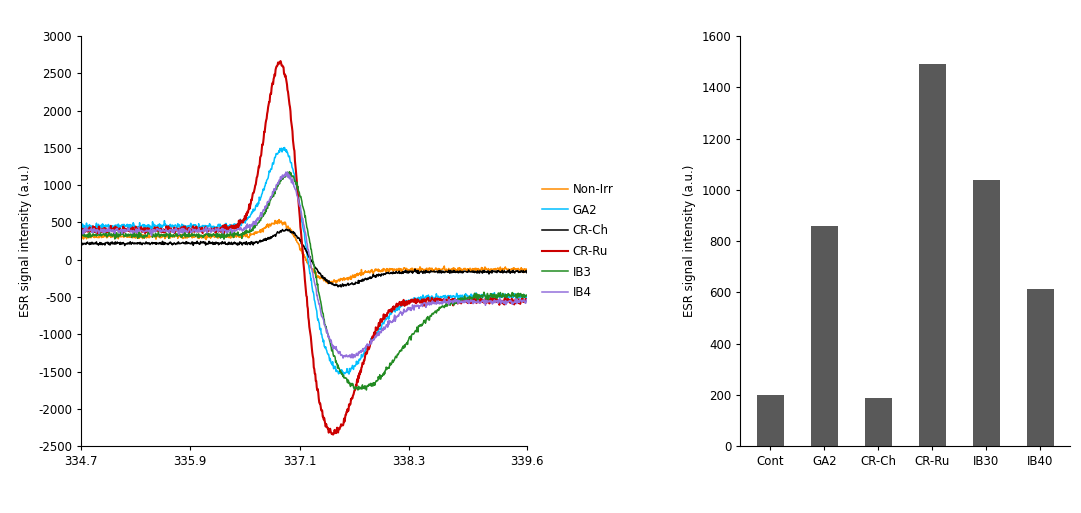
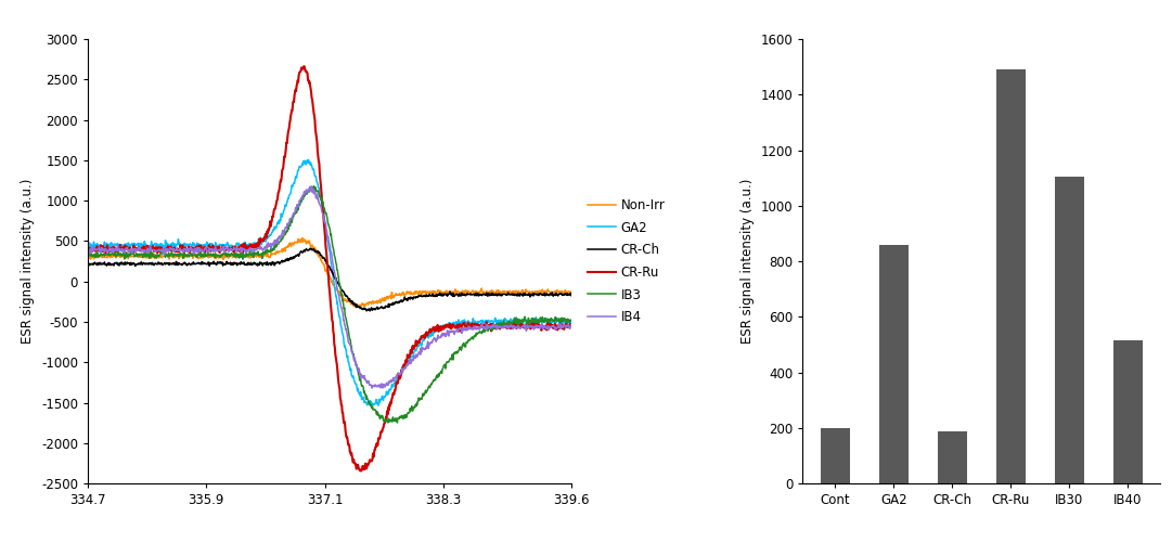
IB30: 1040 -> 1105
IB40: 615 -> 515
